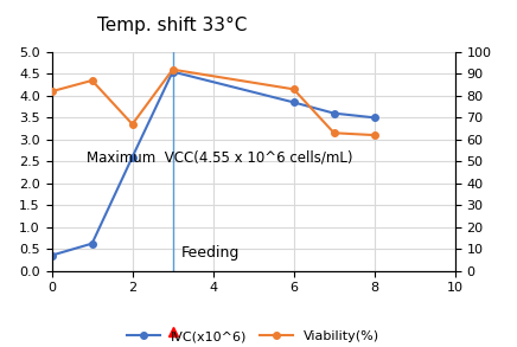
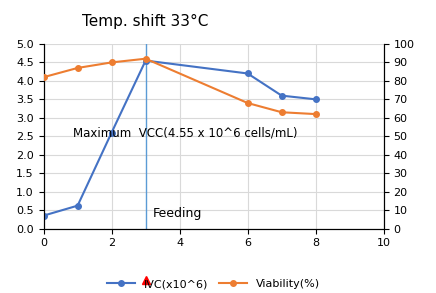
Viability(%)/2: 67 -> 90
IVC(x10^6)/6: 3.85 -> 4.20
Viability(%)/6: 83 -> 68
